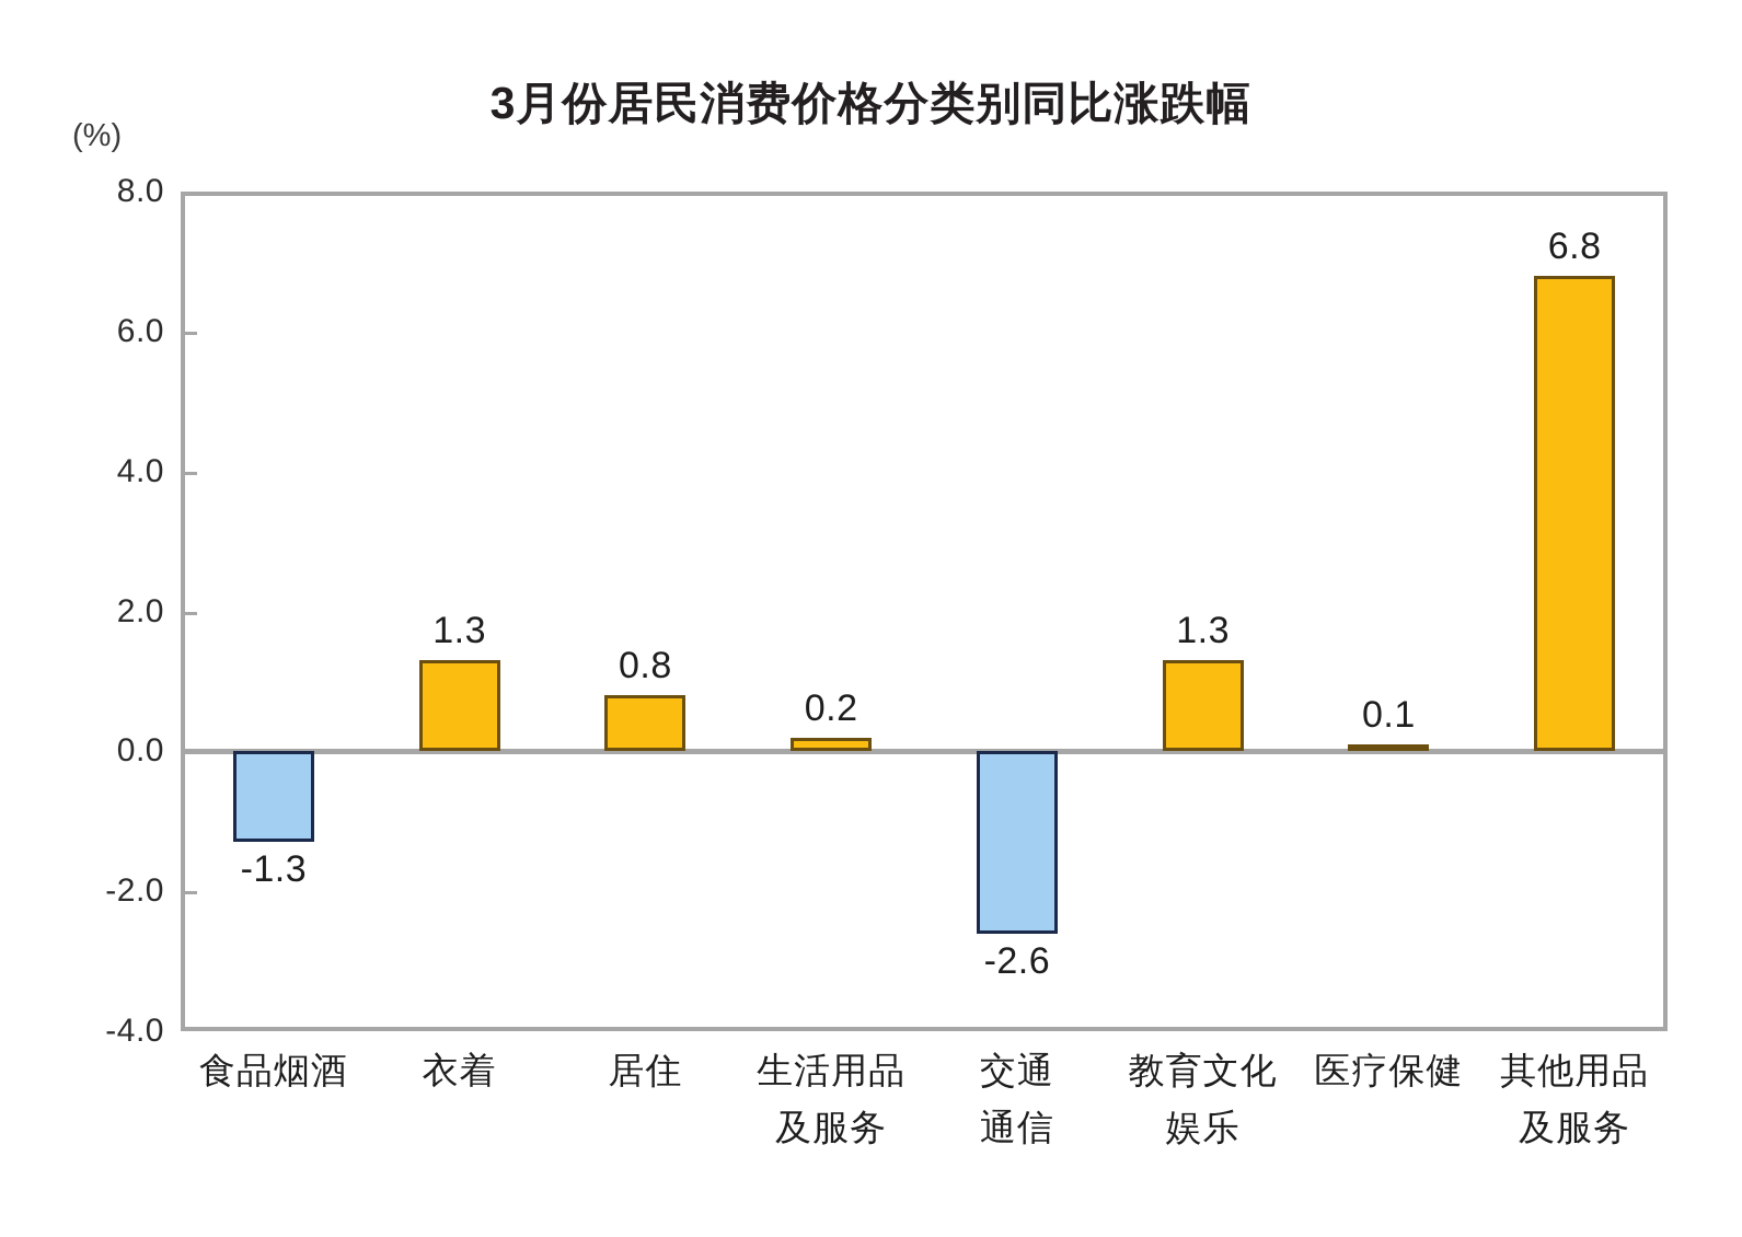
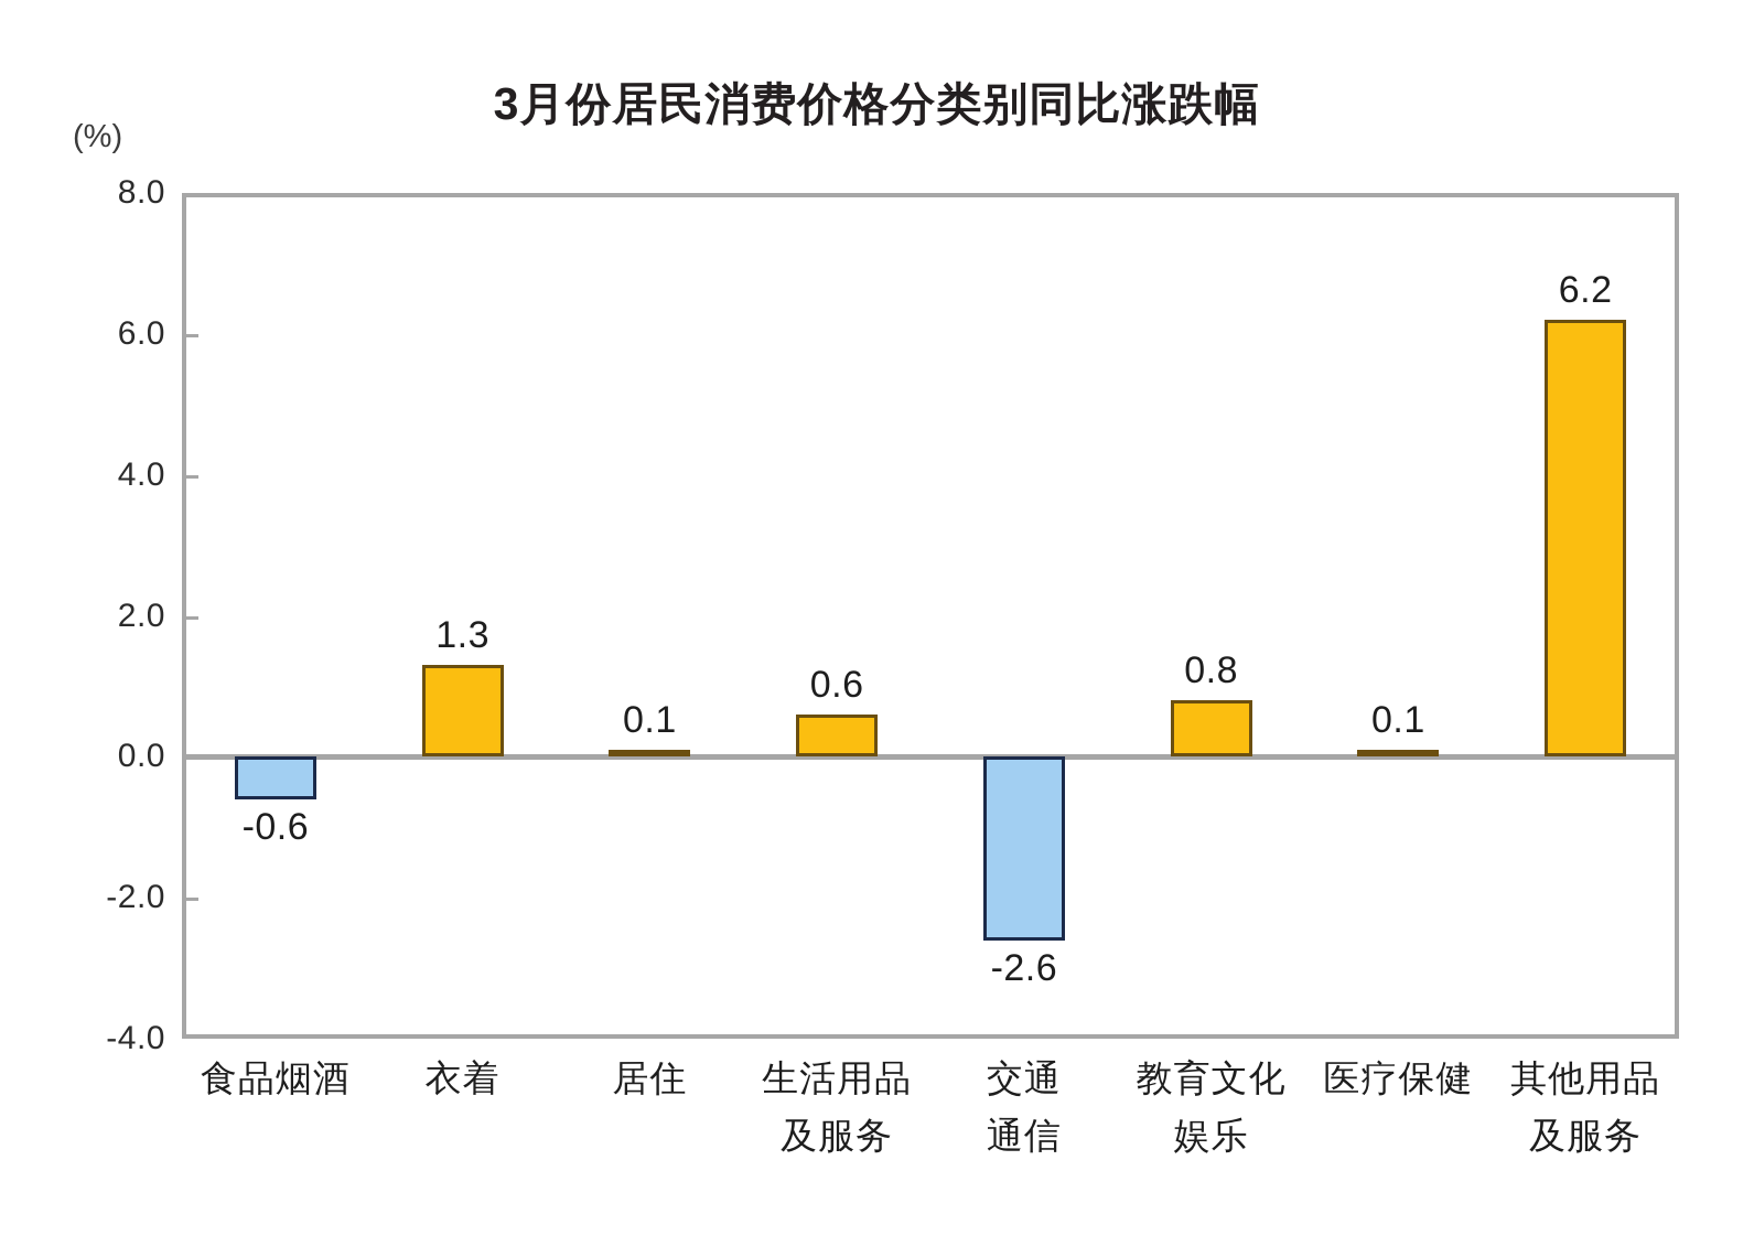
食品烟酒: -1.3 -> -0.6
居住: 0.8 -> 0.1
生活用品及服务: 0.2 -> 0.6
教育文化娱乐: 1.3 -> 0.8
其他用品及服务: 6.8 -> 6.2
